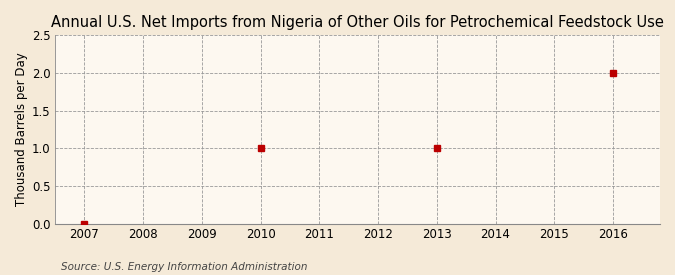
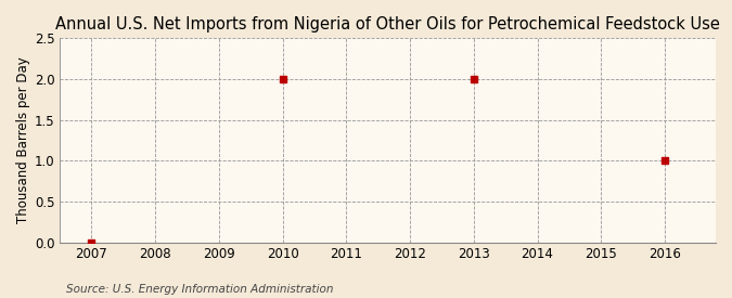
2010: 1 -> 2
2013: 1 -> 2
2016: 2 -> 1
